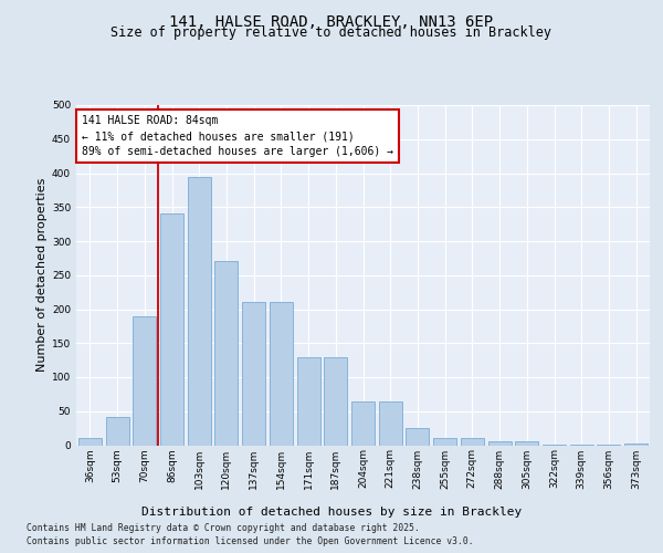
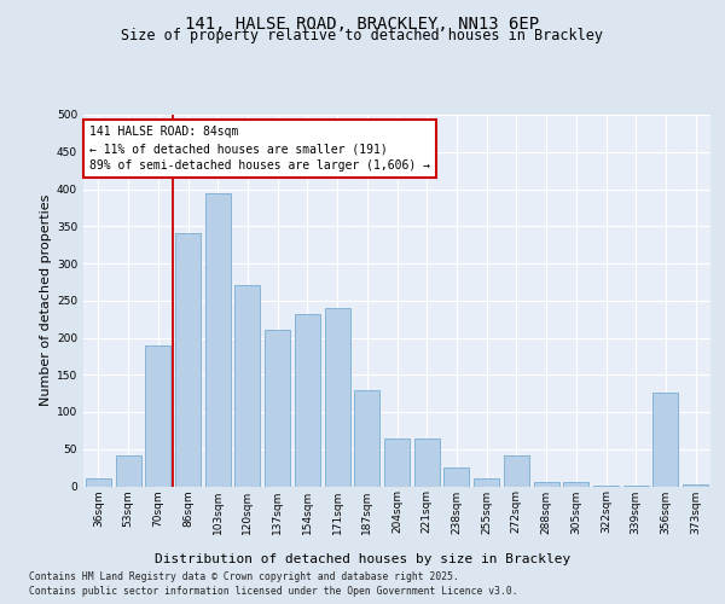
154sqm: 210 -> 232
171sqm: 130 -> 240
272sqm: 10 -> 42
356sqm: 1 -> 126
